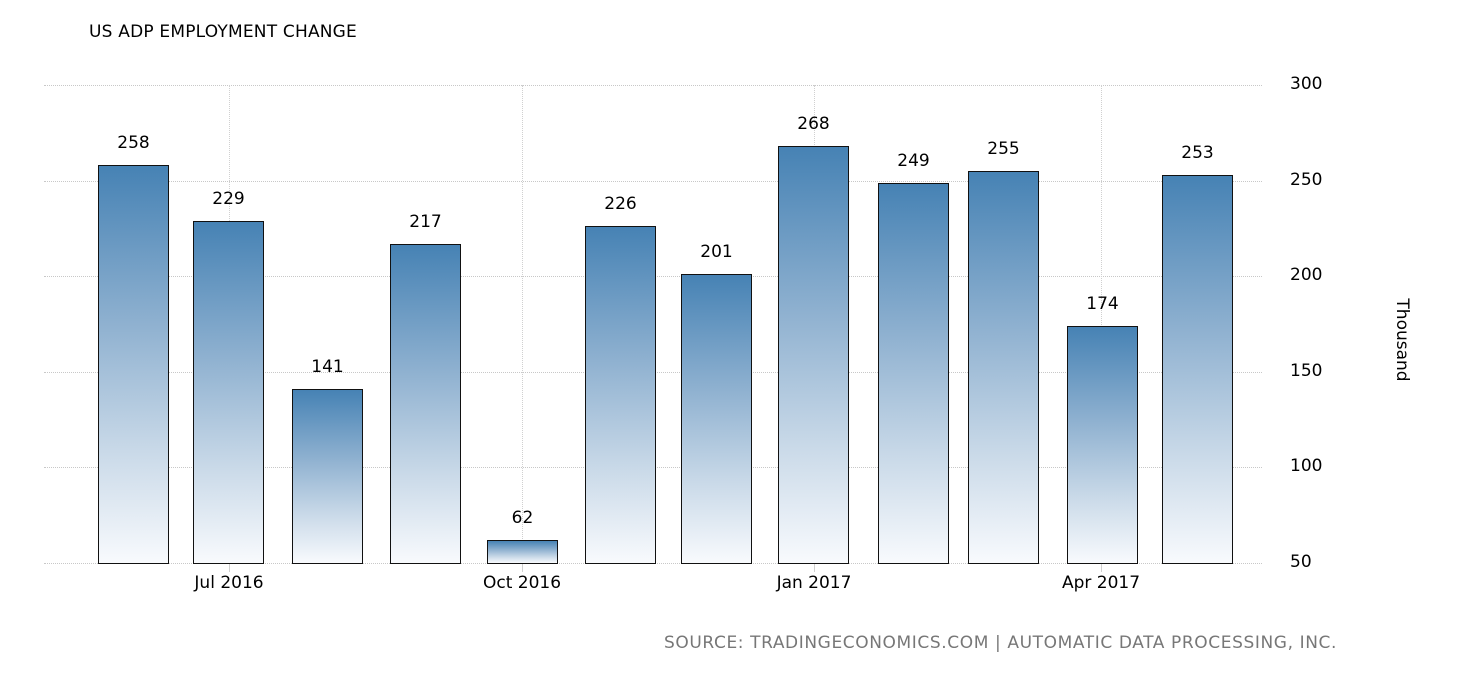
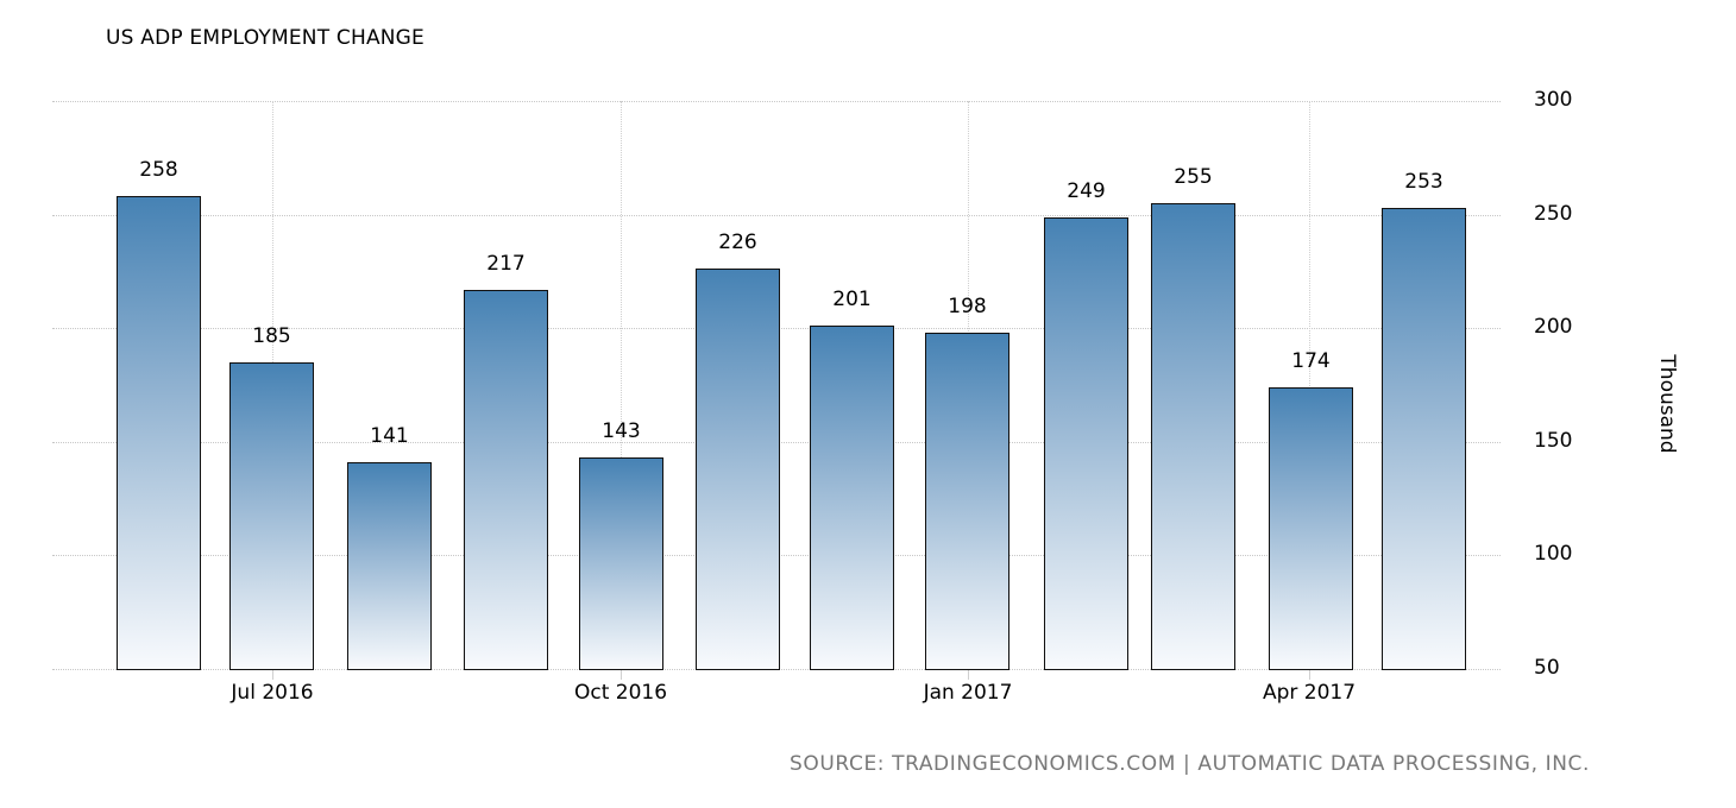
Jul 2016: 229 -> 185
Oct 2016: 62 -> 143
Jan 2017: 268 -> 198
